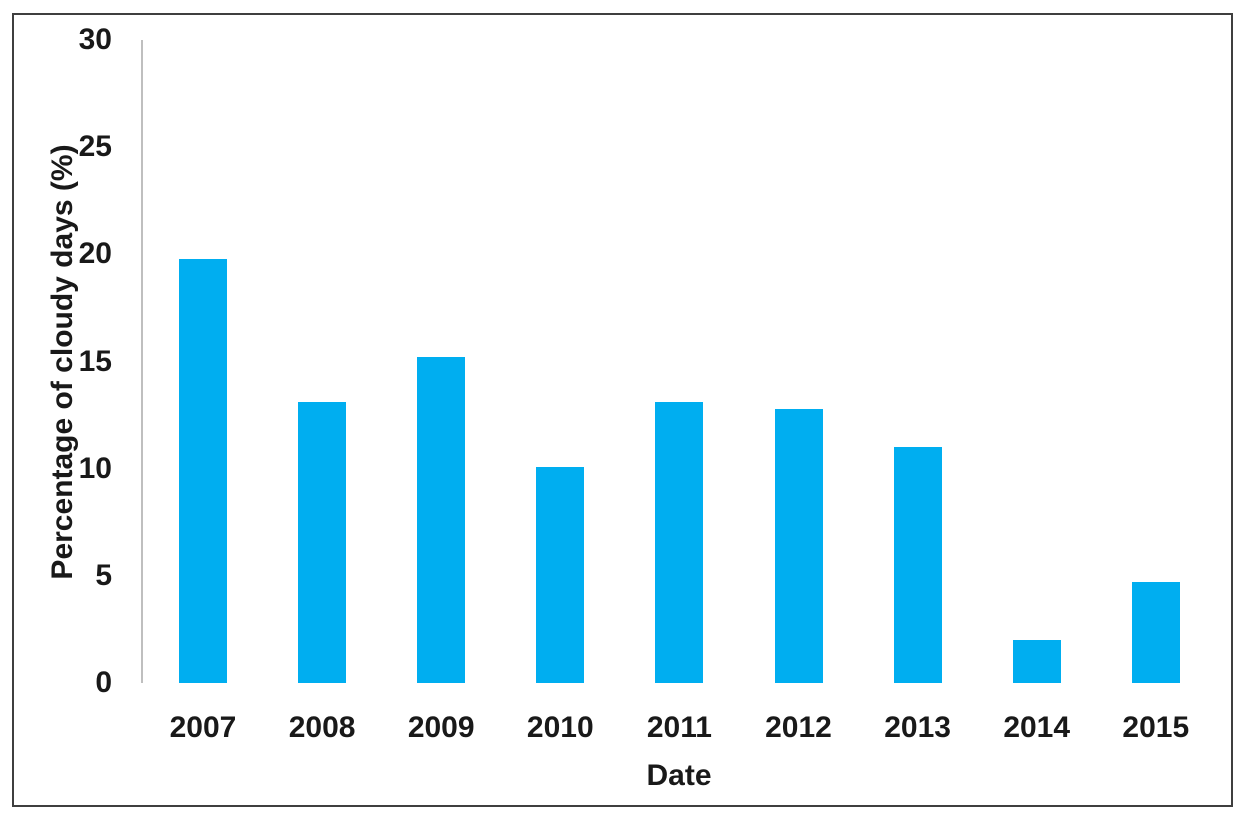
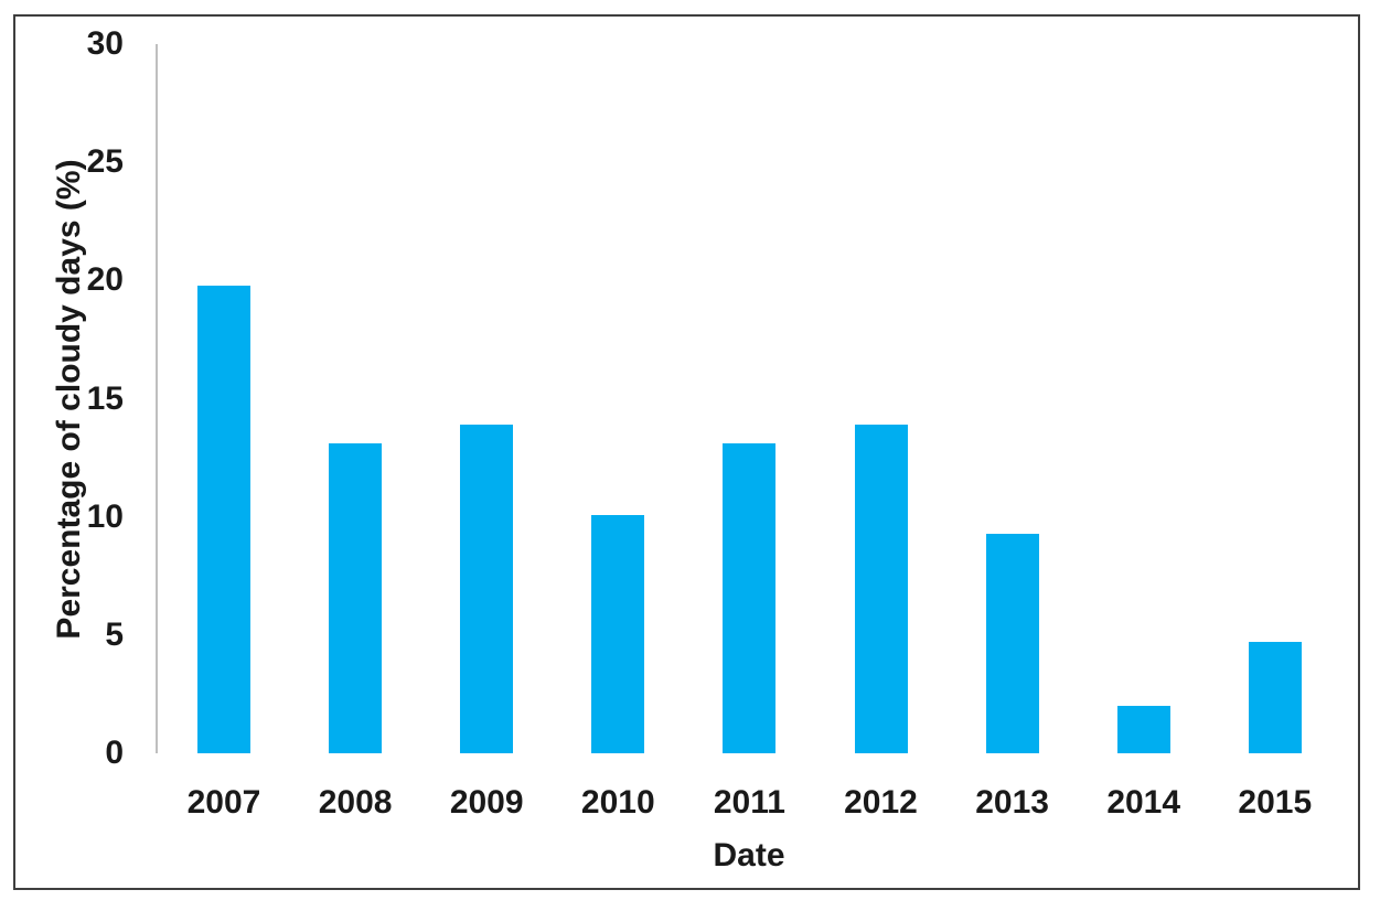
2009: 15.2 -> 13.9
2012: 12.8 -> 13.9
2013: 11.0 -> 9.3
